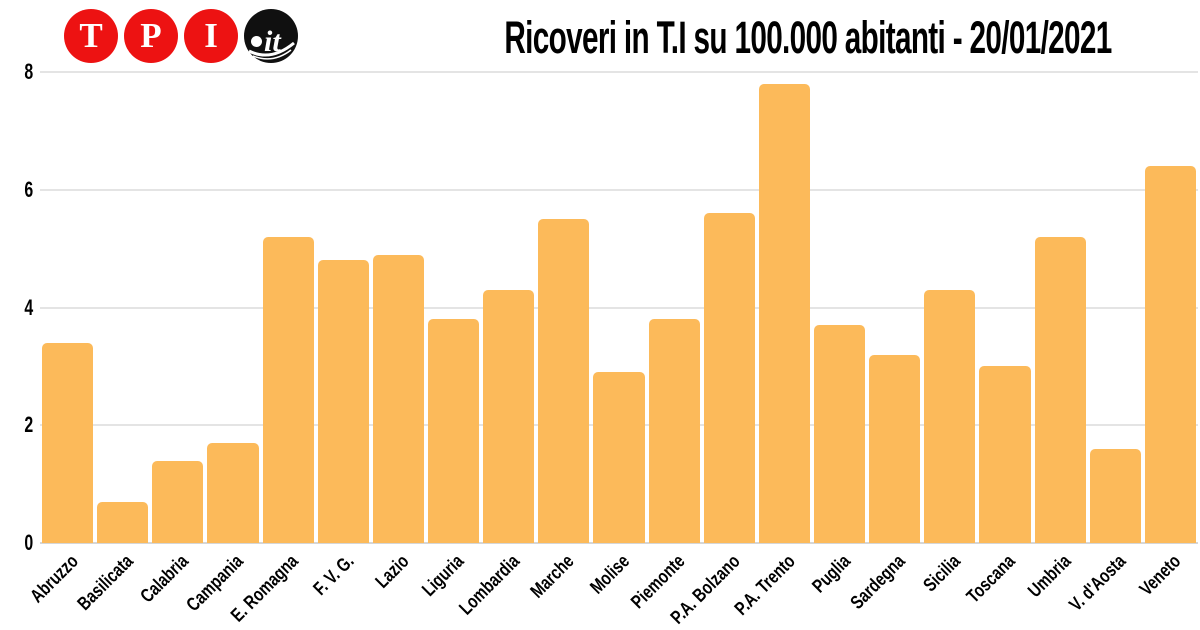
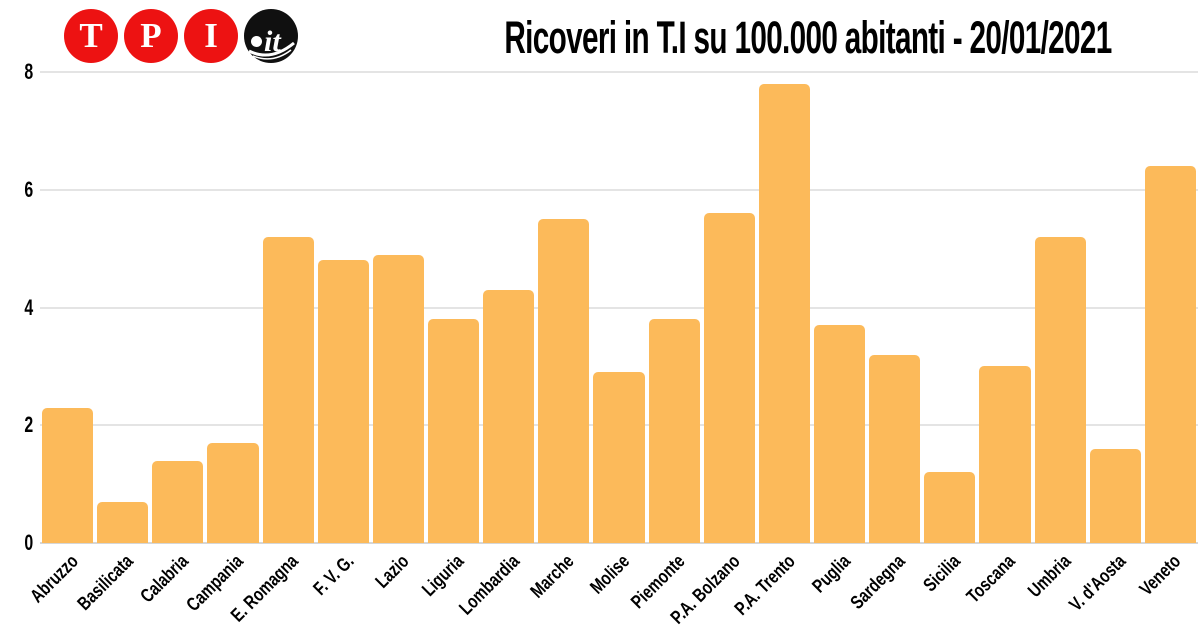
Abruzzo: 3.4 -> 2.3
Sicilia: 4.3 -> 1.2
